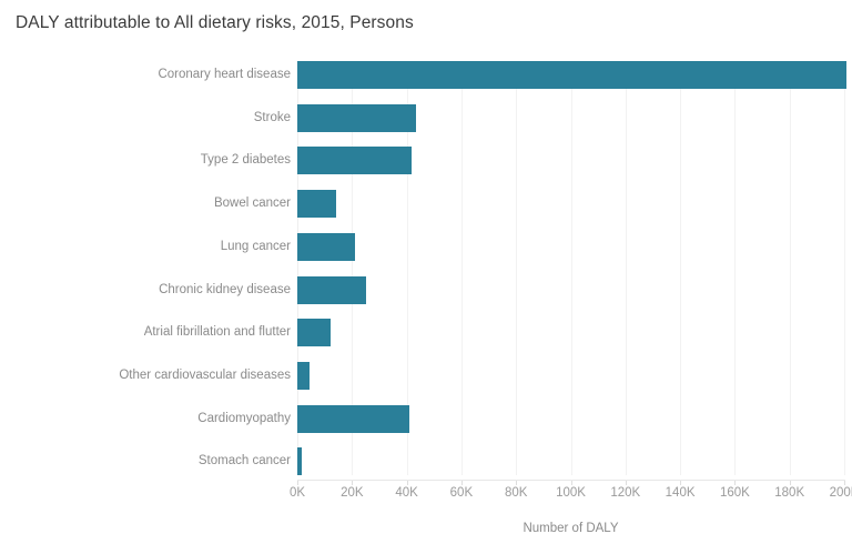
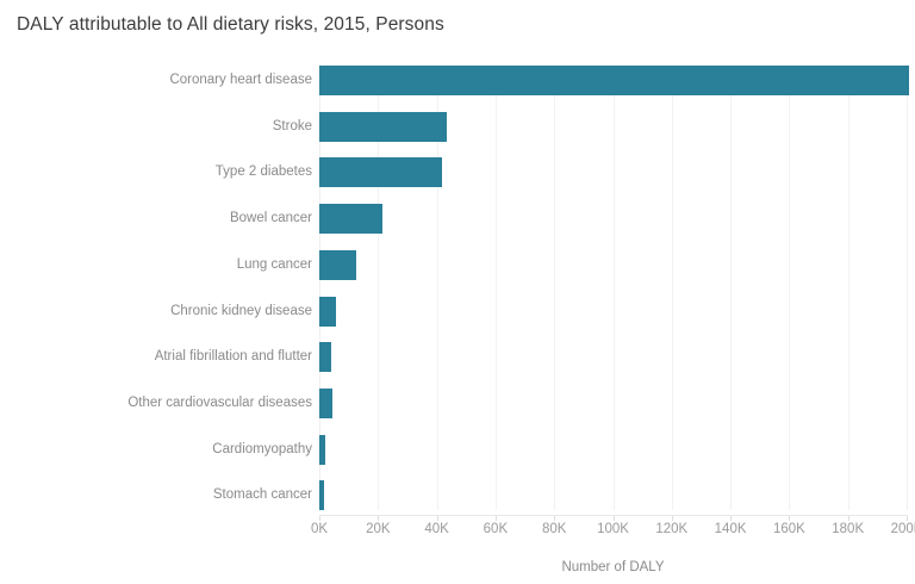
Bowel cancer: 14K -> 22K
Lung cancer: 21K -> 13K
Chronic kidney disease: 25K -> 6K
Atrial fibrillation and flutter: 12K -> 4K
Cardiomyopathy: 41K -> 2K
